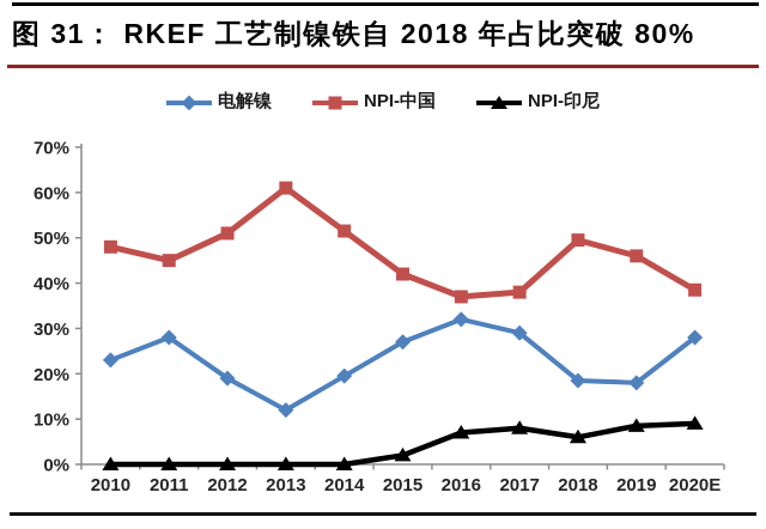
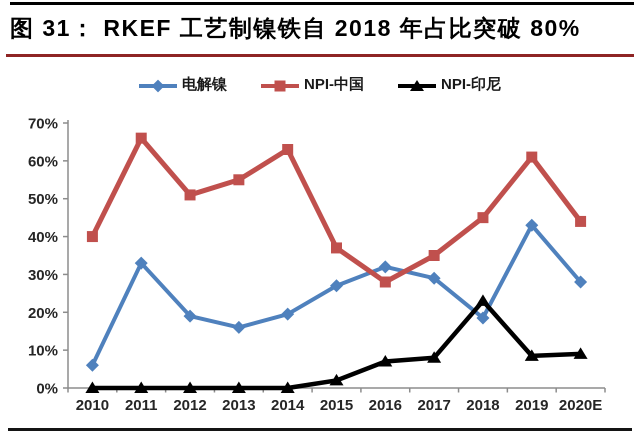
电解镍/2010: 23% -> 6%
NPI-中国/2010: 48% -> 40%
电解镍/2011: 28% -> 33%
NPI-中国/2011: 45% -> 66%
电解镍/2013: 12% -> 16%
NPI-中国/2013: 61% -> 55%
NPI-中国/2014: 52% -> 63%
NPI-中国/2015: 42% -> 37%
NPI-中国/2016: 37% -> 28%
NPI-中国/2017: 38% -> 35%
NPI-中国/2018: 50% -> 45%
NPI-印尼/2018: 6% -> 23%
电解镍/2019: 18% -> 43%
NPI-中国/2019: 46% -> 61%
NPI-中国/2020E: 38% -> 44%
